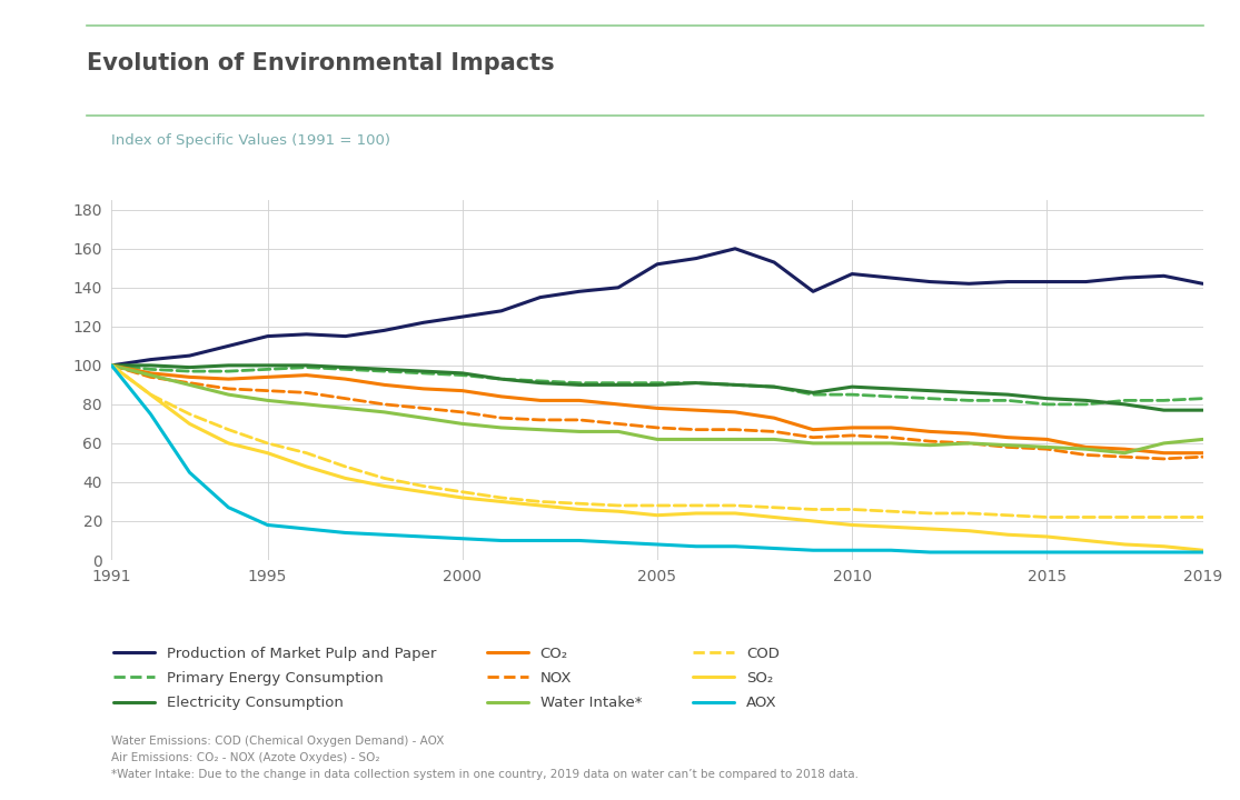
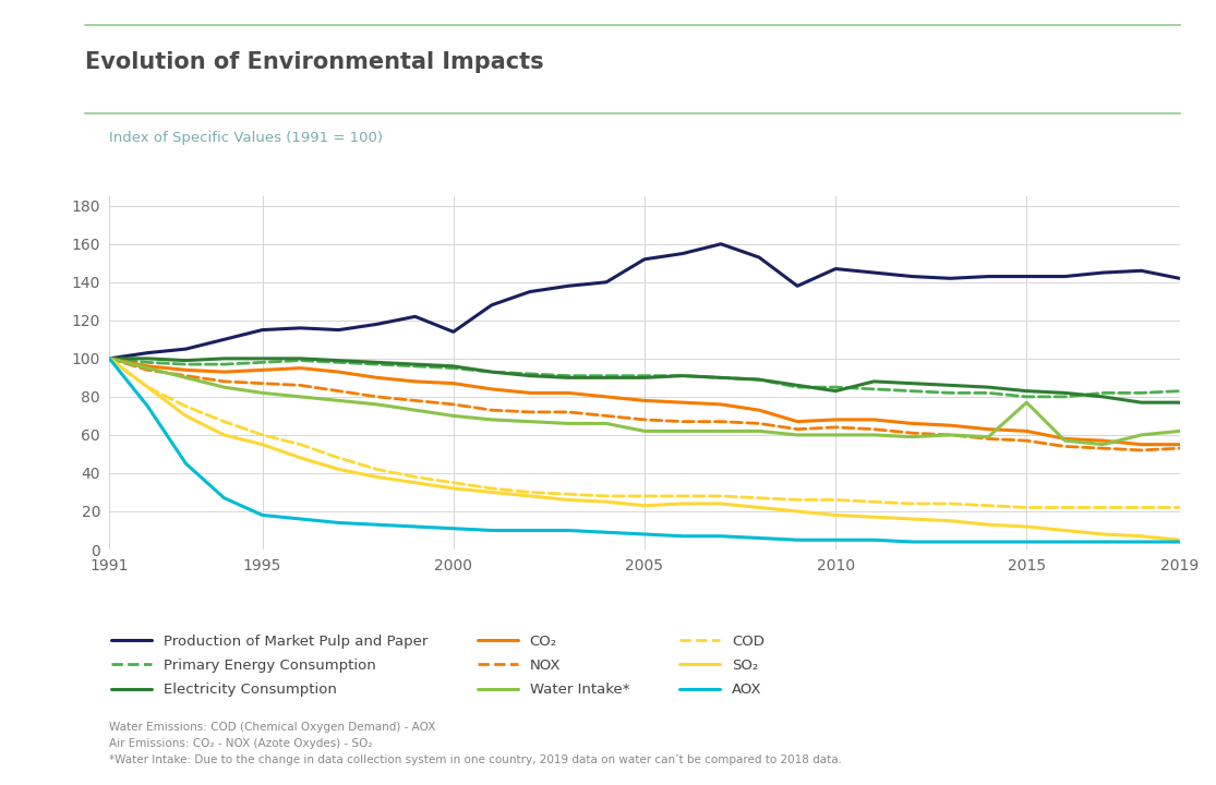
Production of Market Pulp and Paper/2000: 125 -> 114
Electricity Consumption/2010: 89 -> 83
Water Intake*/2015: 58 -> 77
